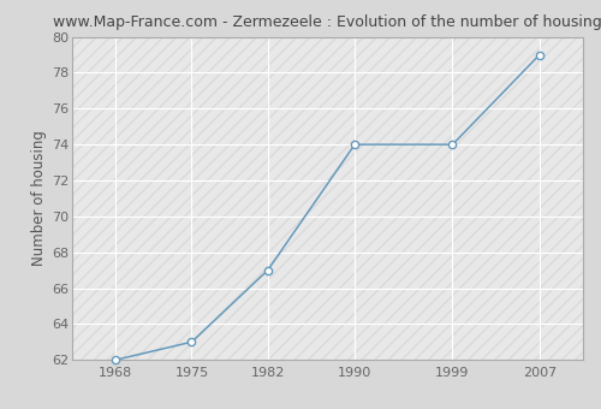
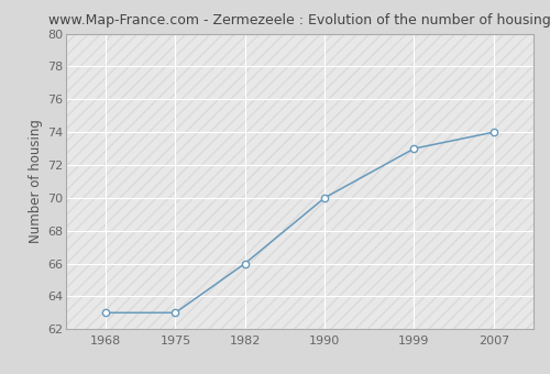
1968: 62 -> 63
1982: 67 -> 66
1990: 74 -> 70
1999: 74 -> 73
2007: 79 -> 74
